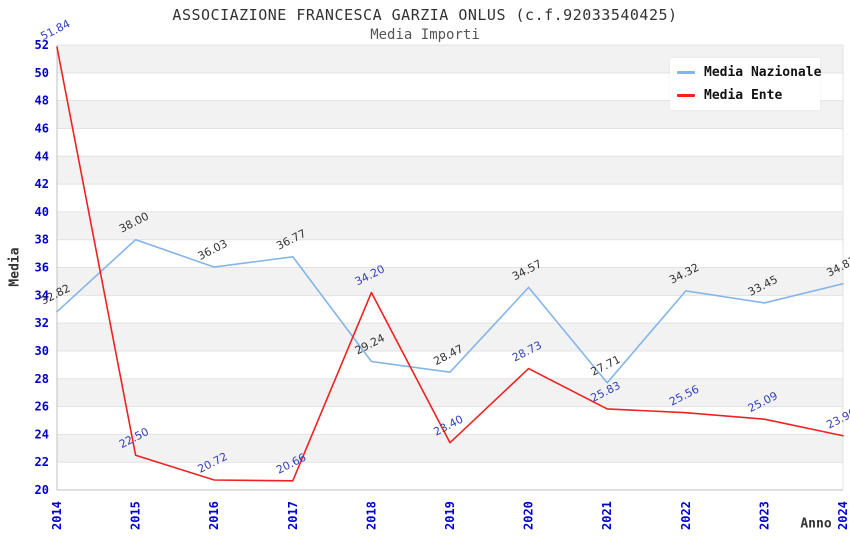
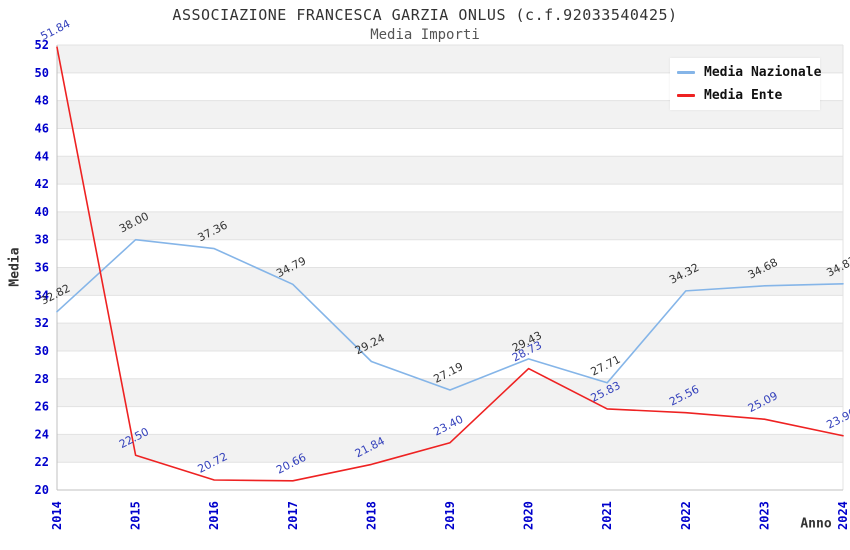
Media Nazionale/2016: 36.03 -> 37.36
Media Nazionale/2017: 36.77 -> 34.79
Media Ente/2018: 34.20 -> 21.84
Media Nazionale/2019: 28.47 -> 27.19
Media Nazionale/2020: 34.57 -> 29.43
Media Nazionale/2023: 33.45 -> 34.68
